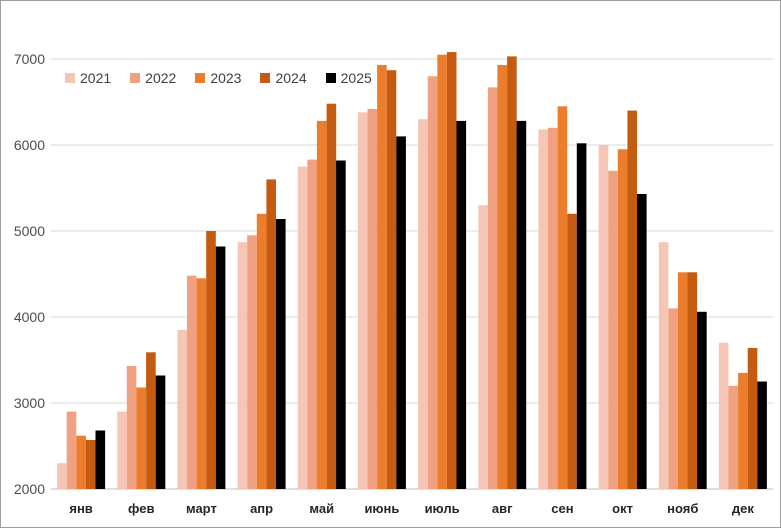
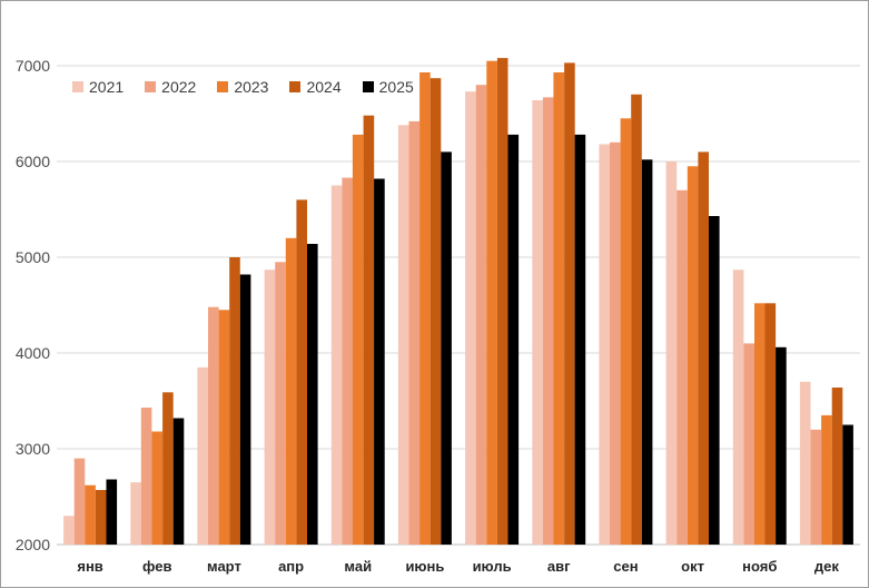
2021/фев: 2900 -> 2600
2021/июль: 6300 -> 6700
2021/авг: 5300 -> 6600
2024/сен: 5200 -> 6700
2024/окт: 6400 -> 6100
